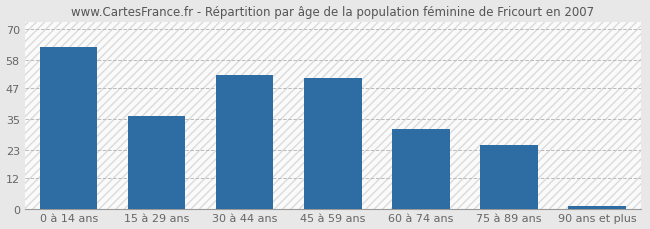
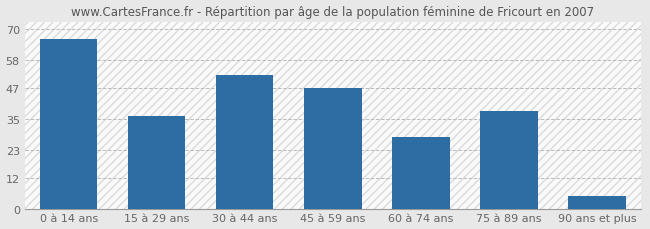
0 à 14 ans: 63 -> 66
45 à 59 ans: 51 -> 47
60 à 74 ans: 31 -> 28
75 à 89 ans: 25 -> 38
90 ans et plus: 1 -> 5
